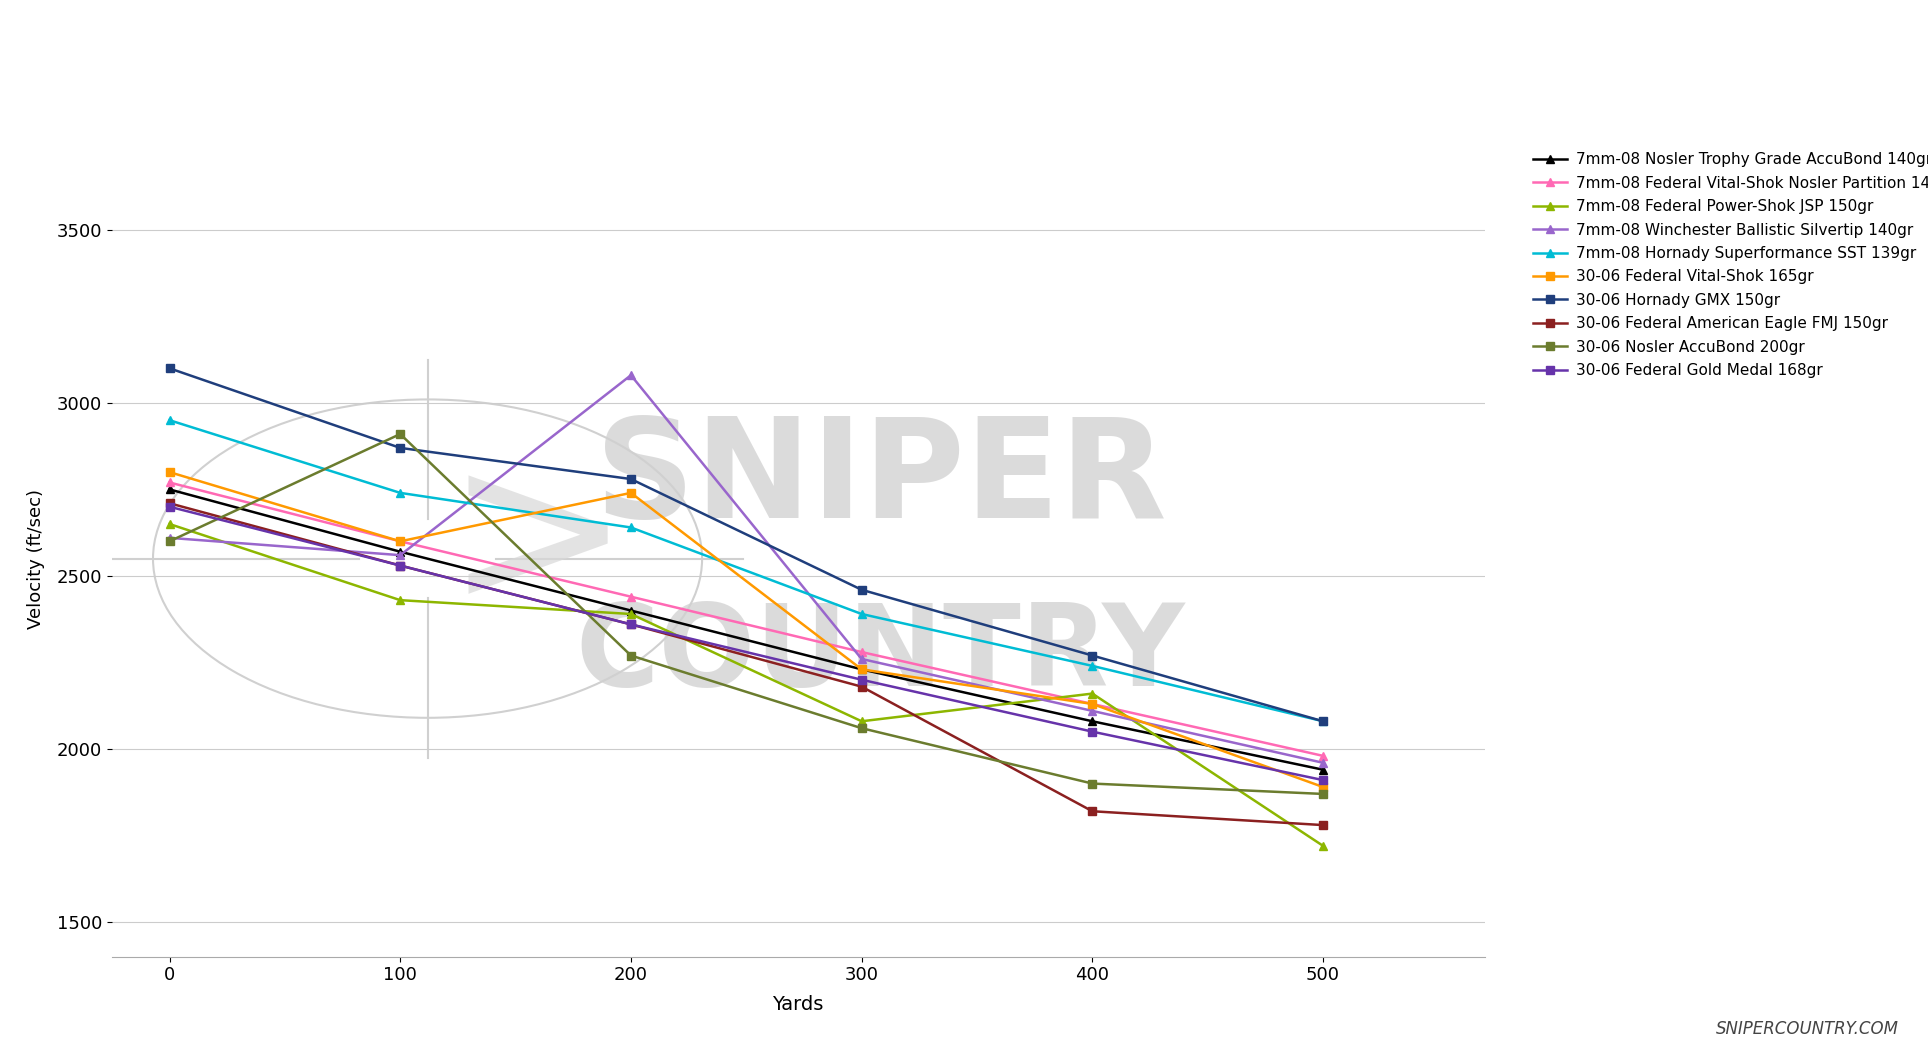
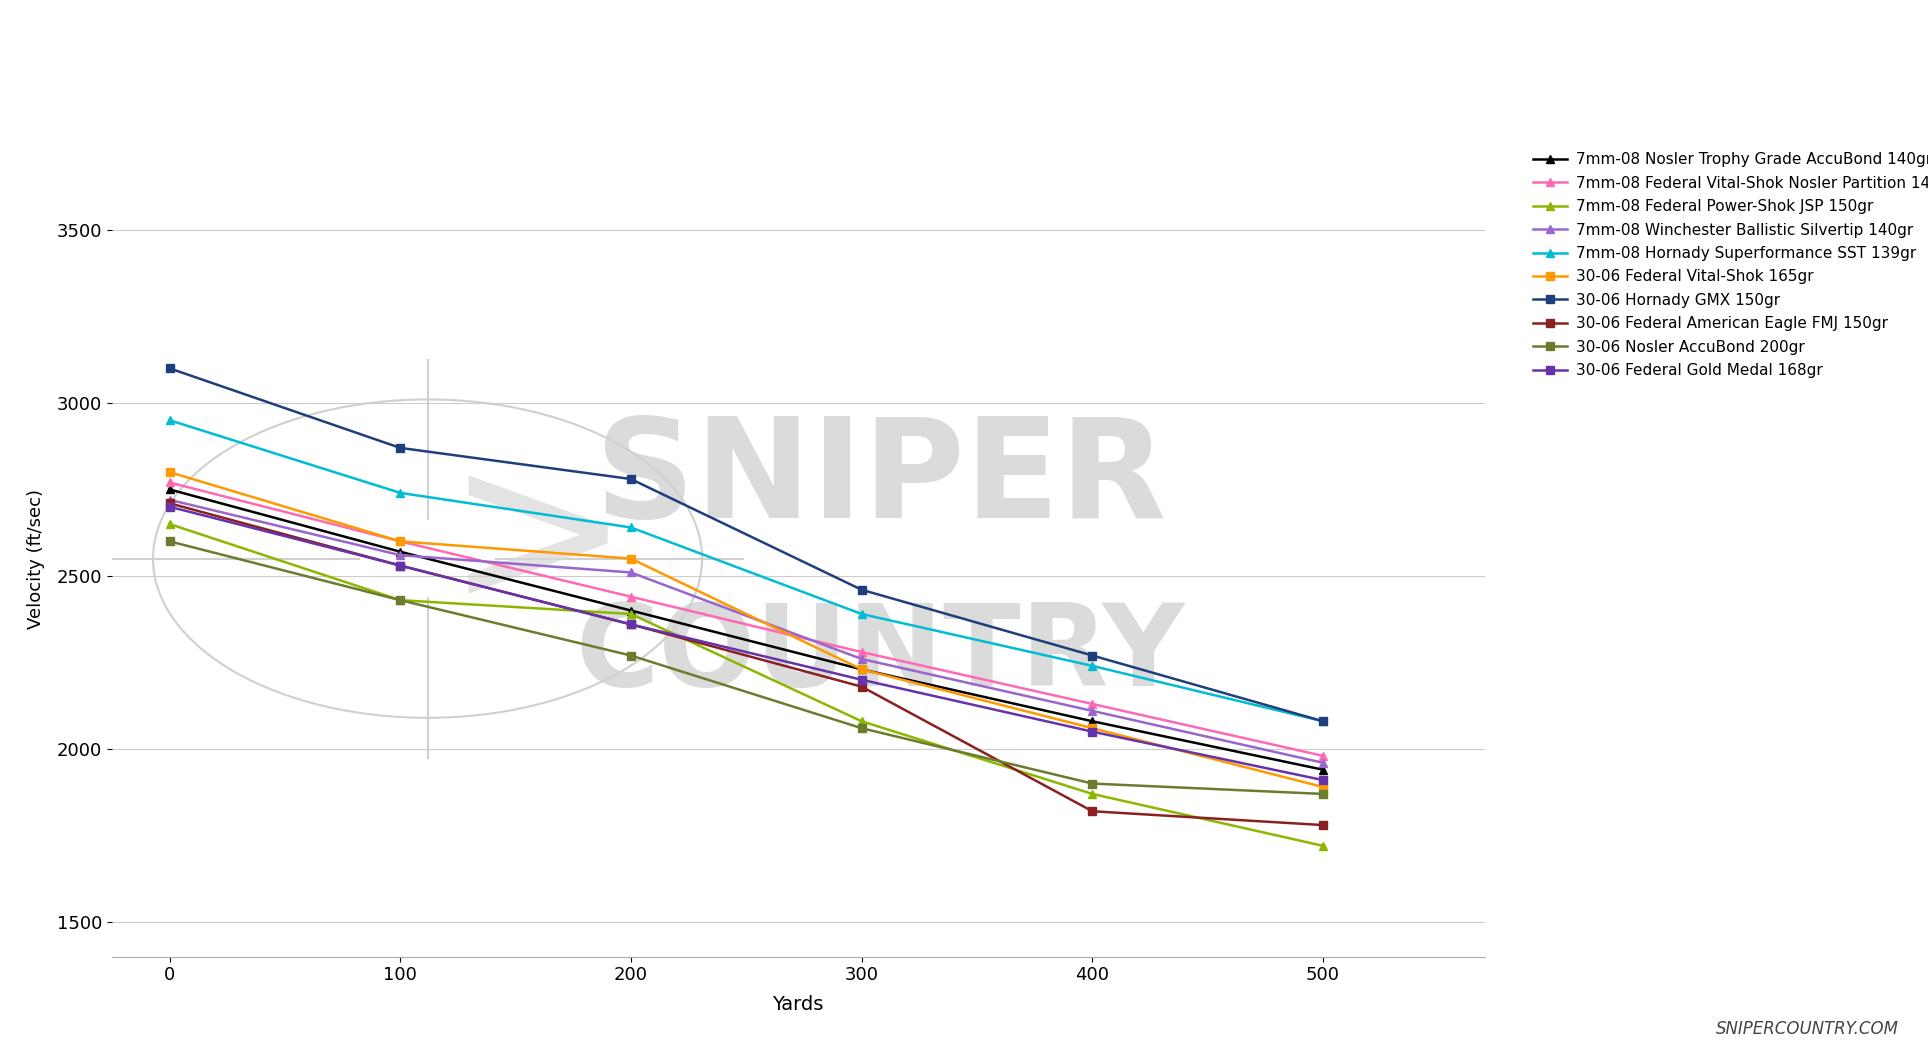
7mm-08 Winchester Ballistic Silvertip 140gr/0: 2610 -> 2720
30-06 Nosler AccuBond 200gr/100: 2910 -> 2430
7mm-08 Winchester Ballistic Silvertip 140gr/200: 3080 -> 2510
30-06 Federal Vital-Shok 165gr/200: 2740 -> 2550
7mm-08 Federal Power-Shok JSP 150gr/400: 2160 -> 1870
30-06 Federal Vital-Shok 165gr/400: 2130 -> 2060
